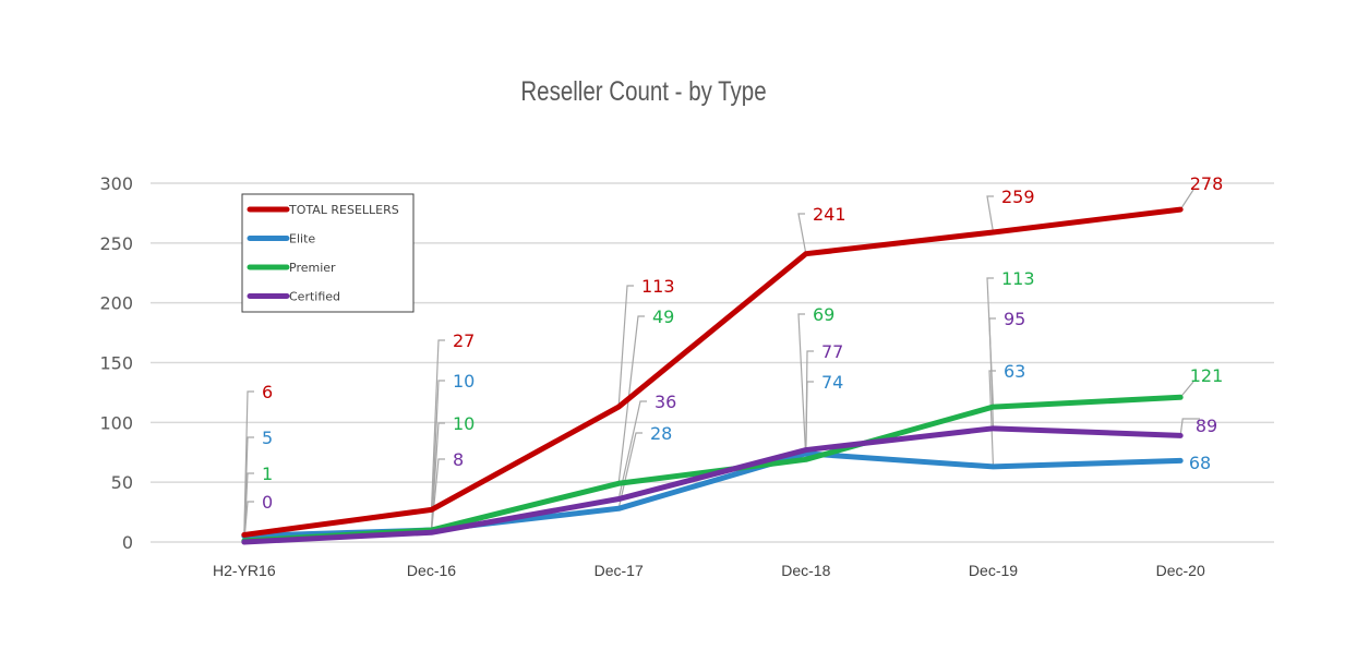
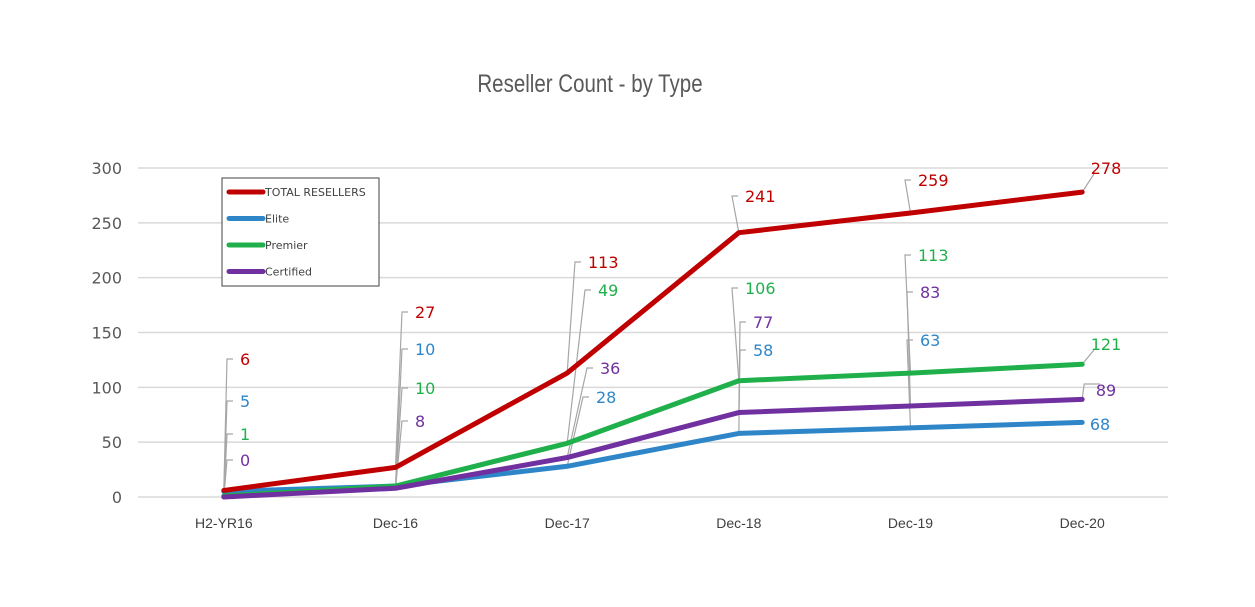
Elite/Dec-18: 74 -> 58
Premier/Dec-18: 69 -> 106
Certified/Dec-19: 95 -> 83
